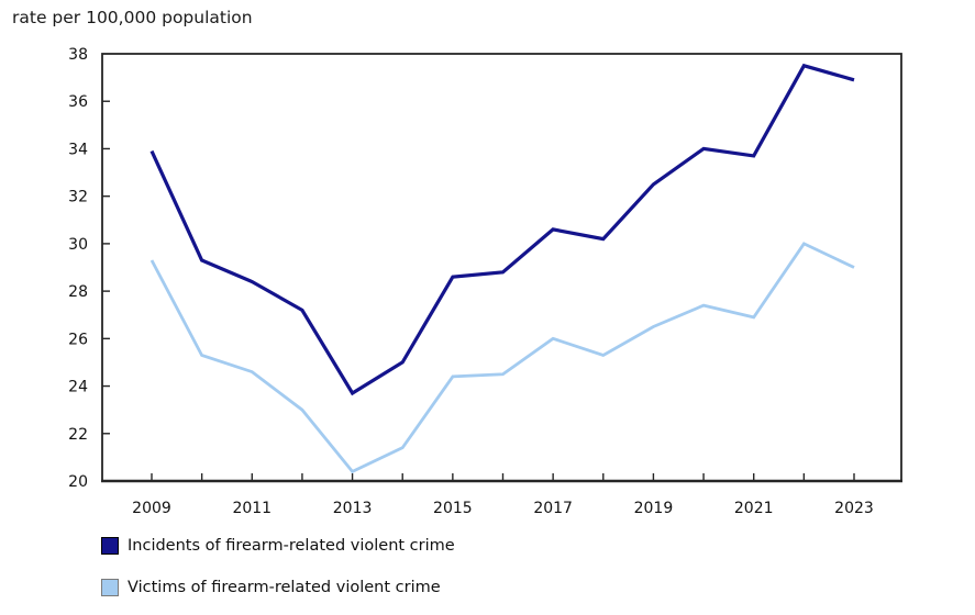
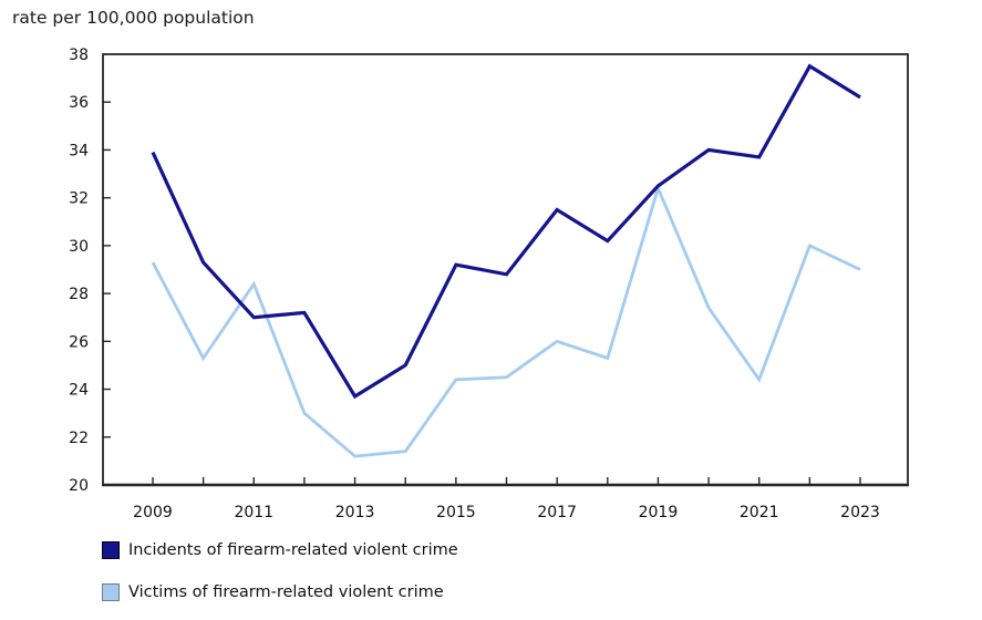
Incidents of firearm-related violent crime/2011: 28.4 -> 27.0
Victims of firearm-related violent crime/2011: 24.6 -> 28.4
Victims of firearm-related violent crime/2013: 20.4 -> 21.2
Incidents of firearm-related violent crime/2015: 28.6 -> 29.2
Incidents of firearm-related violent crime/2017: 30.6 -> 31.5
Victims of firearm-related violent crime/2019: 26.5 -> 32.4
Victims of firearm-related violent crime/2021: 26.9 -> 24.4
Incidents of firearm-related violent crime/2023: 36.9 -> 36.2
